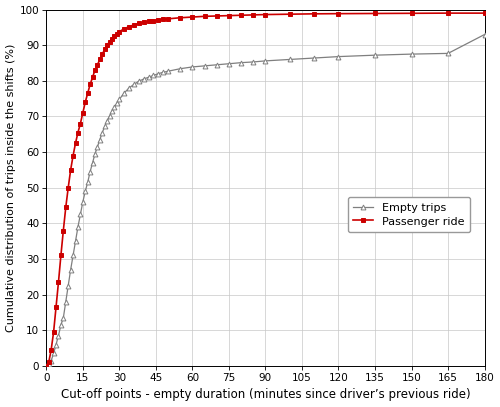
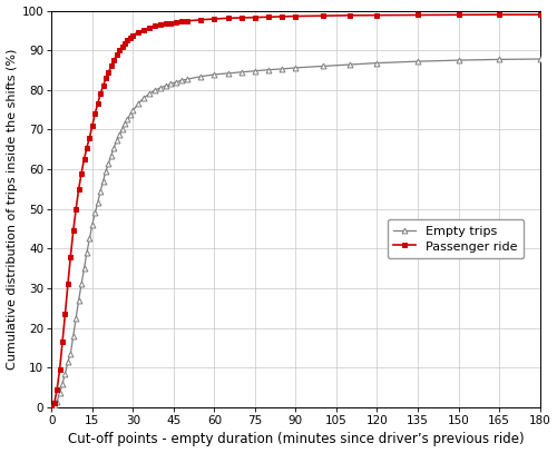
Empty trips/180: 93.0 -> 87.8
